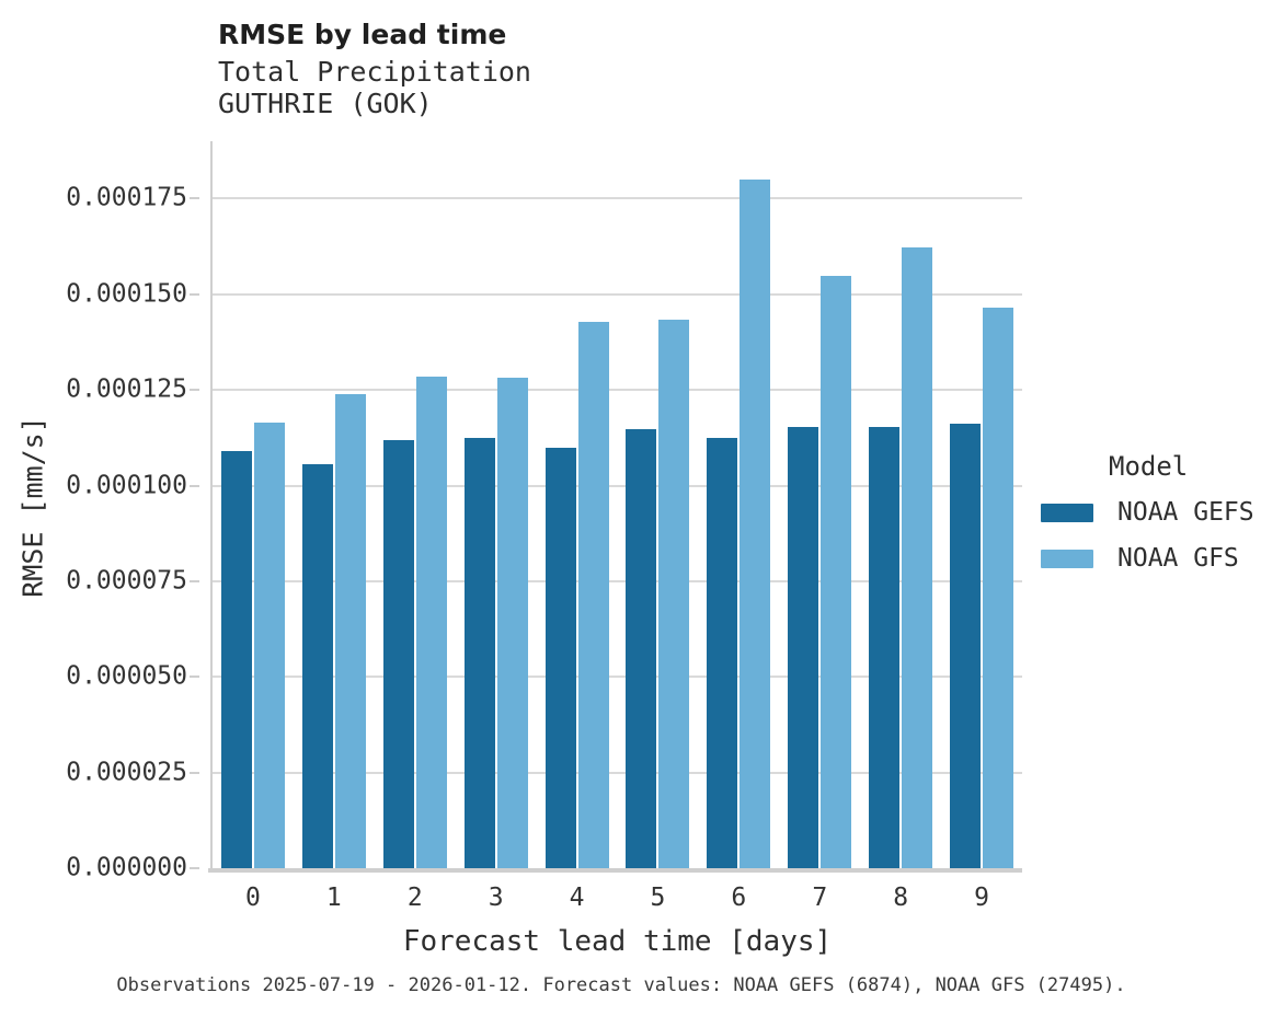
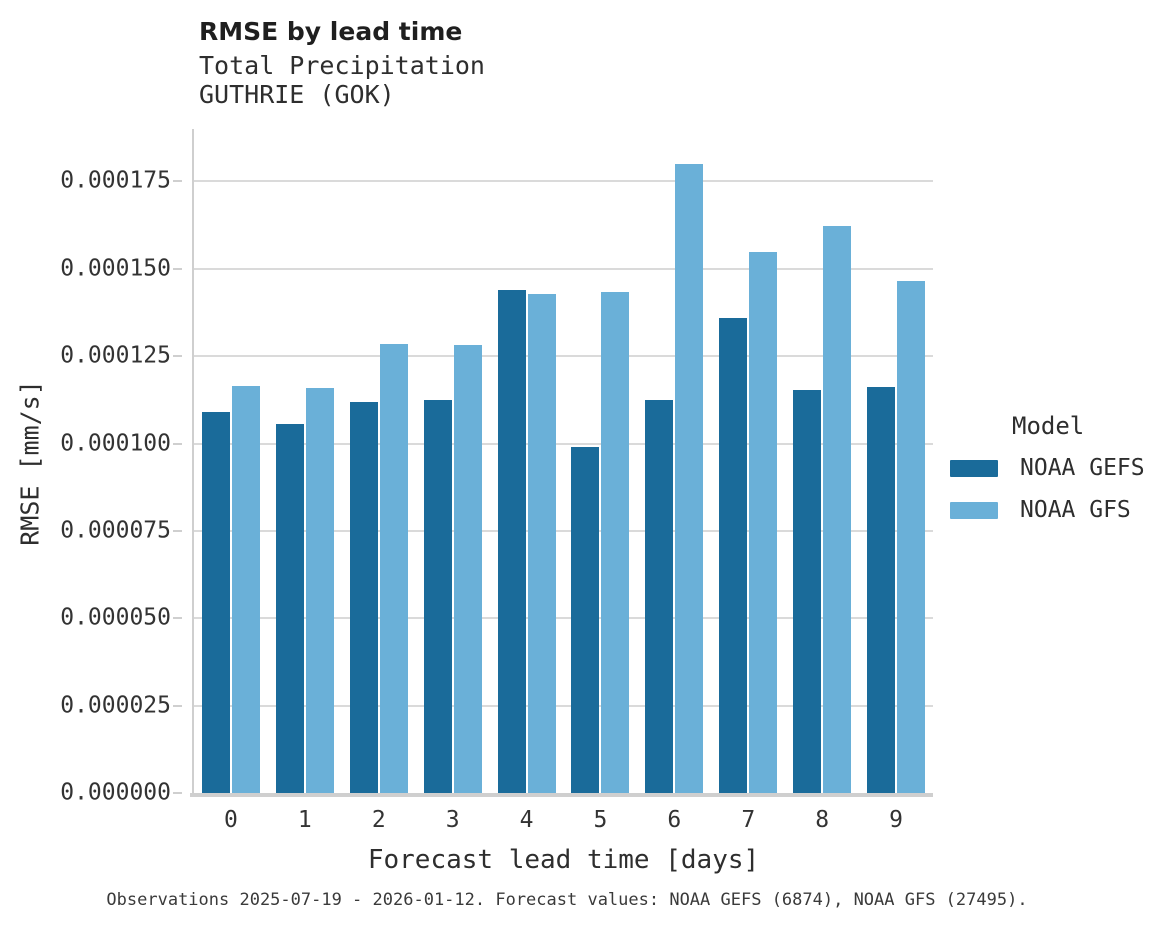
NOAA GFS/1: 0.000124 -> 0.000116
NOAA GEFS/4: 0.000110 -> 0.000144
NOAA GEFS/5: 0.000115 -> 0.000099
NOAA GEFS/7: 0.000115 -> 0.000136
